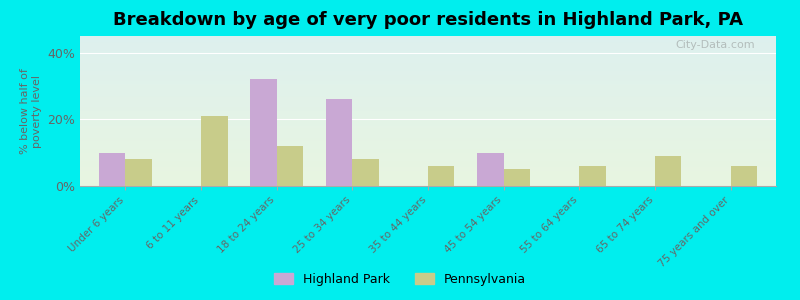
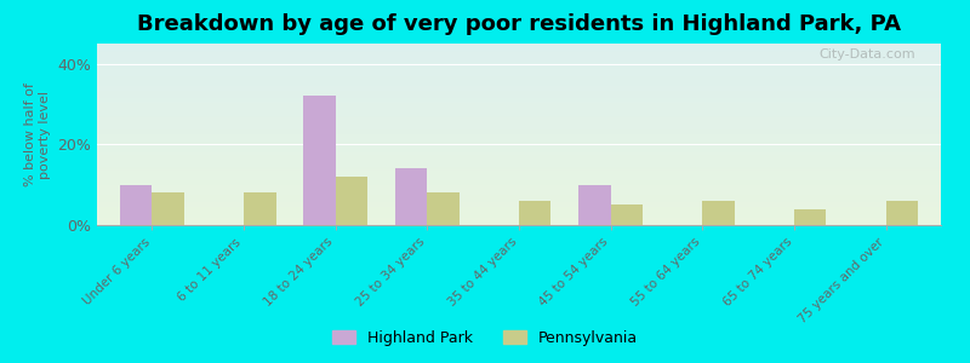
Pennsylvania/6 to 11 years: 21% -> 8%
Highland Park/25 to 34 years: 26% -> 14%
Pennsylvania/65 to 74 years: 9% -> 4%
